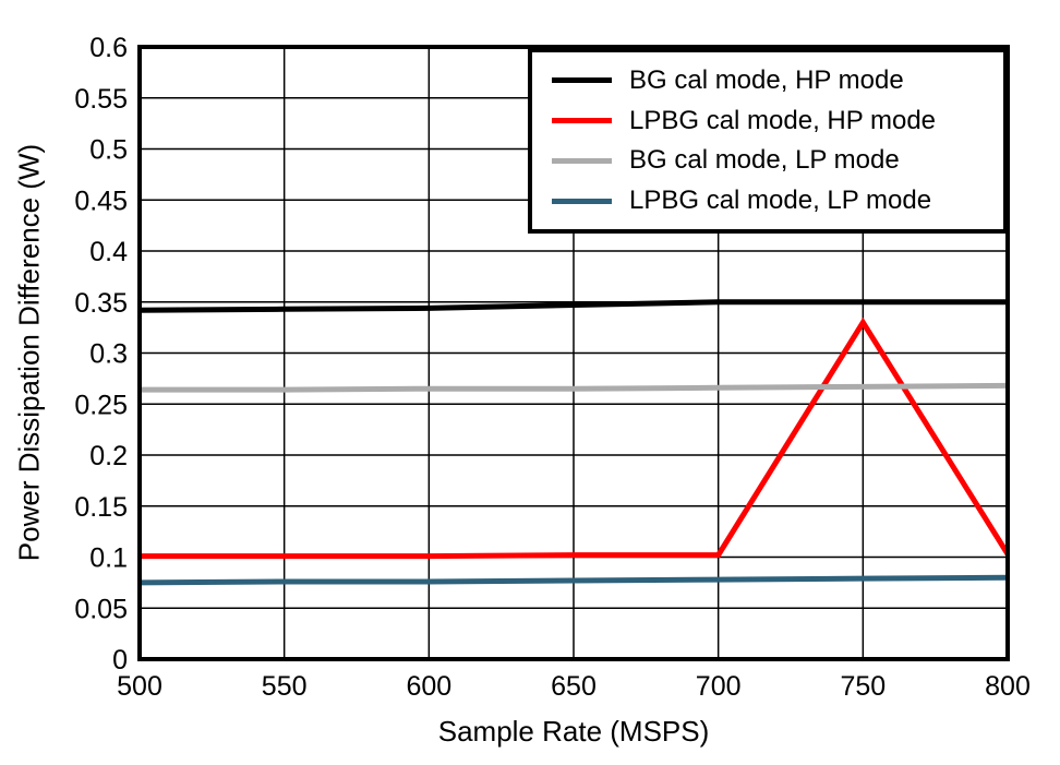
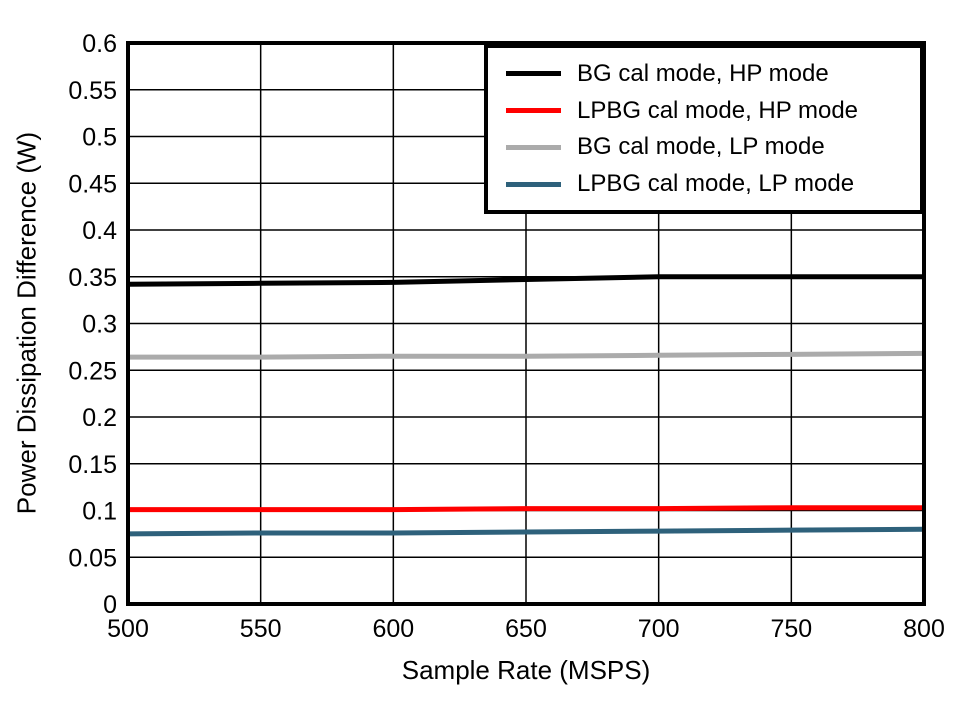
LPBG cal mode, HP mode/750: 0.33 -> 0.10
